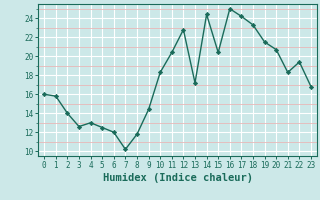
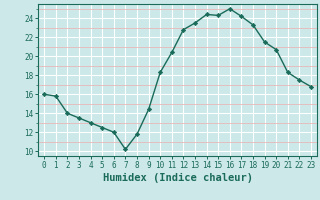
3: 12.6 -> 13.5
13: 17.2 -> 23.5
15: 20.4 -> 24.3
22: 19.4 -> 17.5
